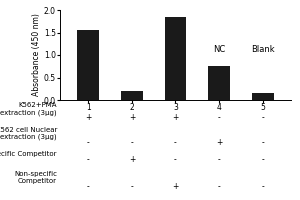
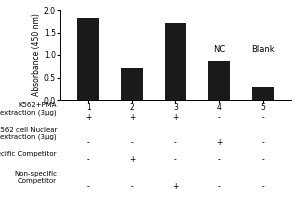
1: 1.55 -> 1.82
2: 0.20 -> 0.72
3: 1.85 -> 1.72
4: 0.75 -> 0.87
5: 0.15 -> 0.28
